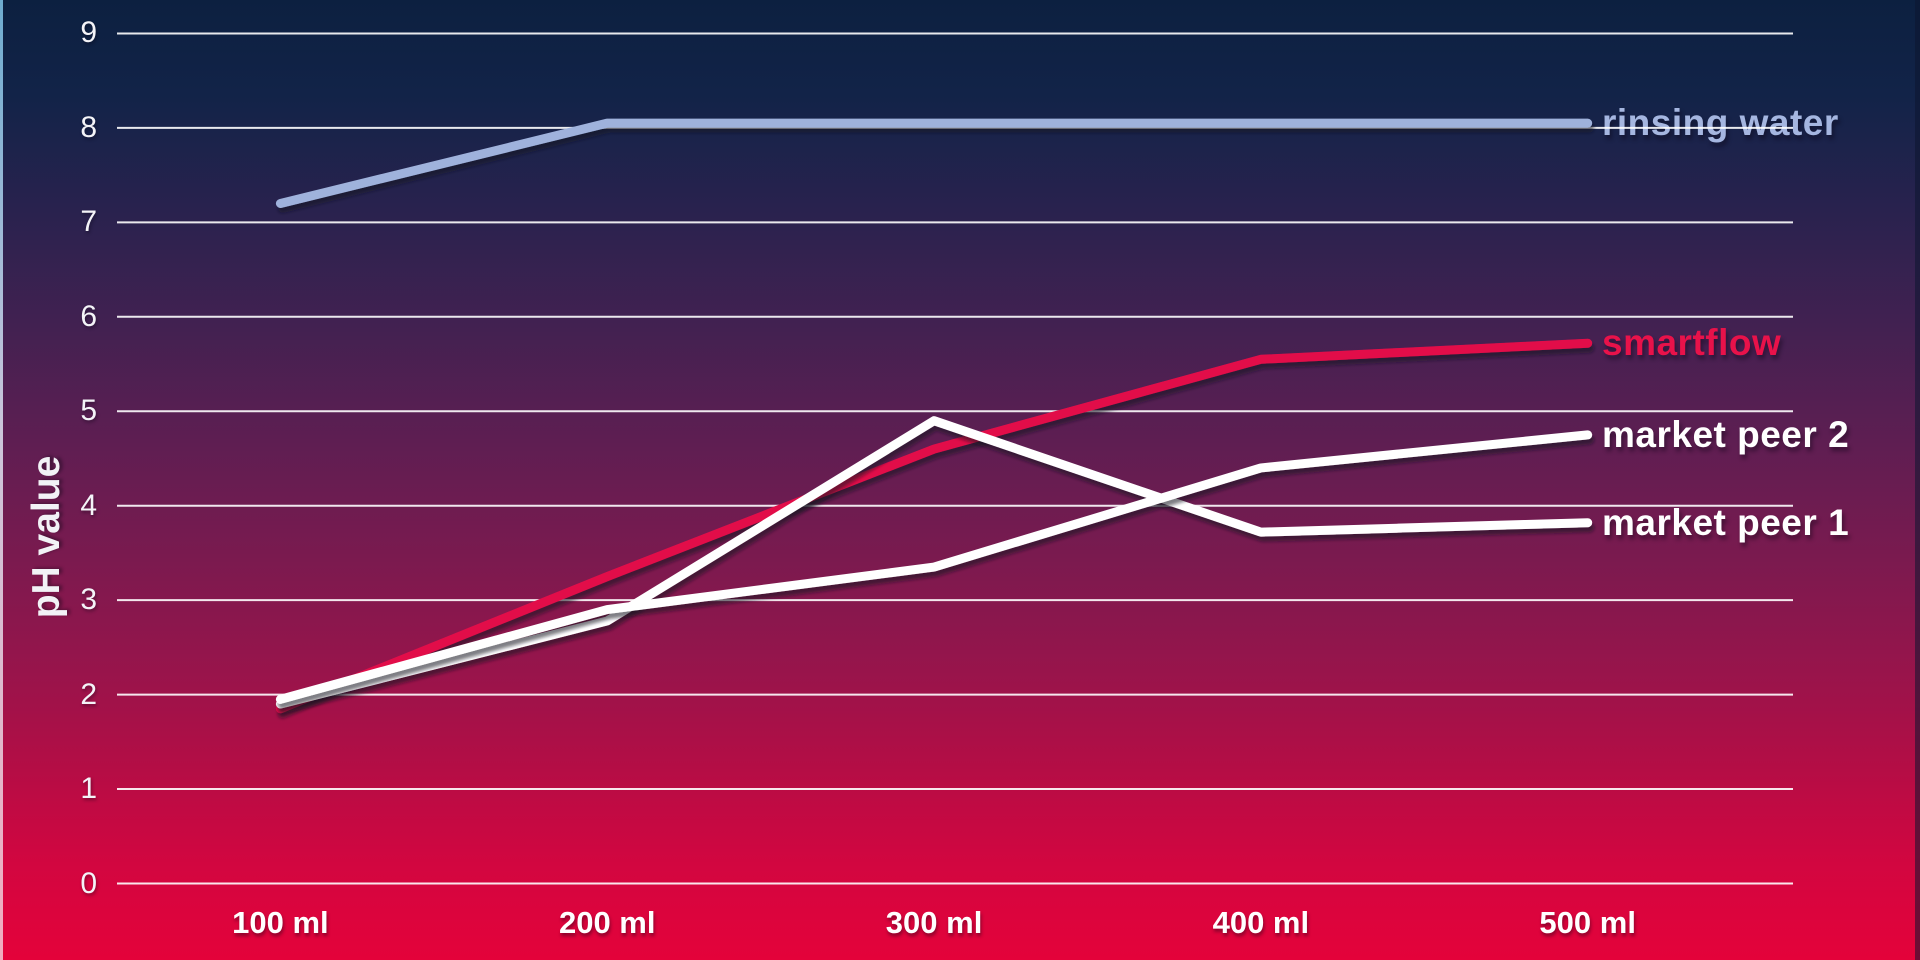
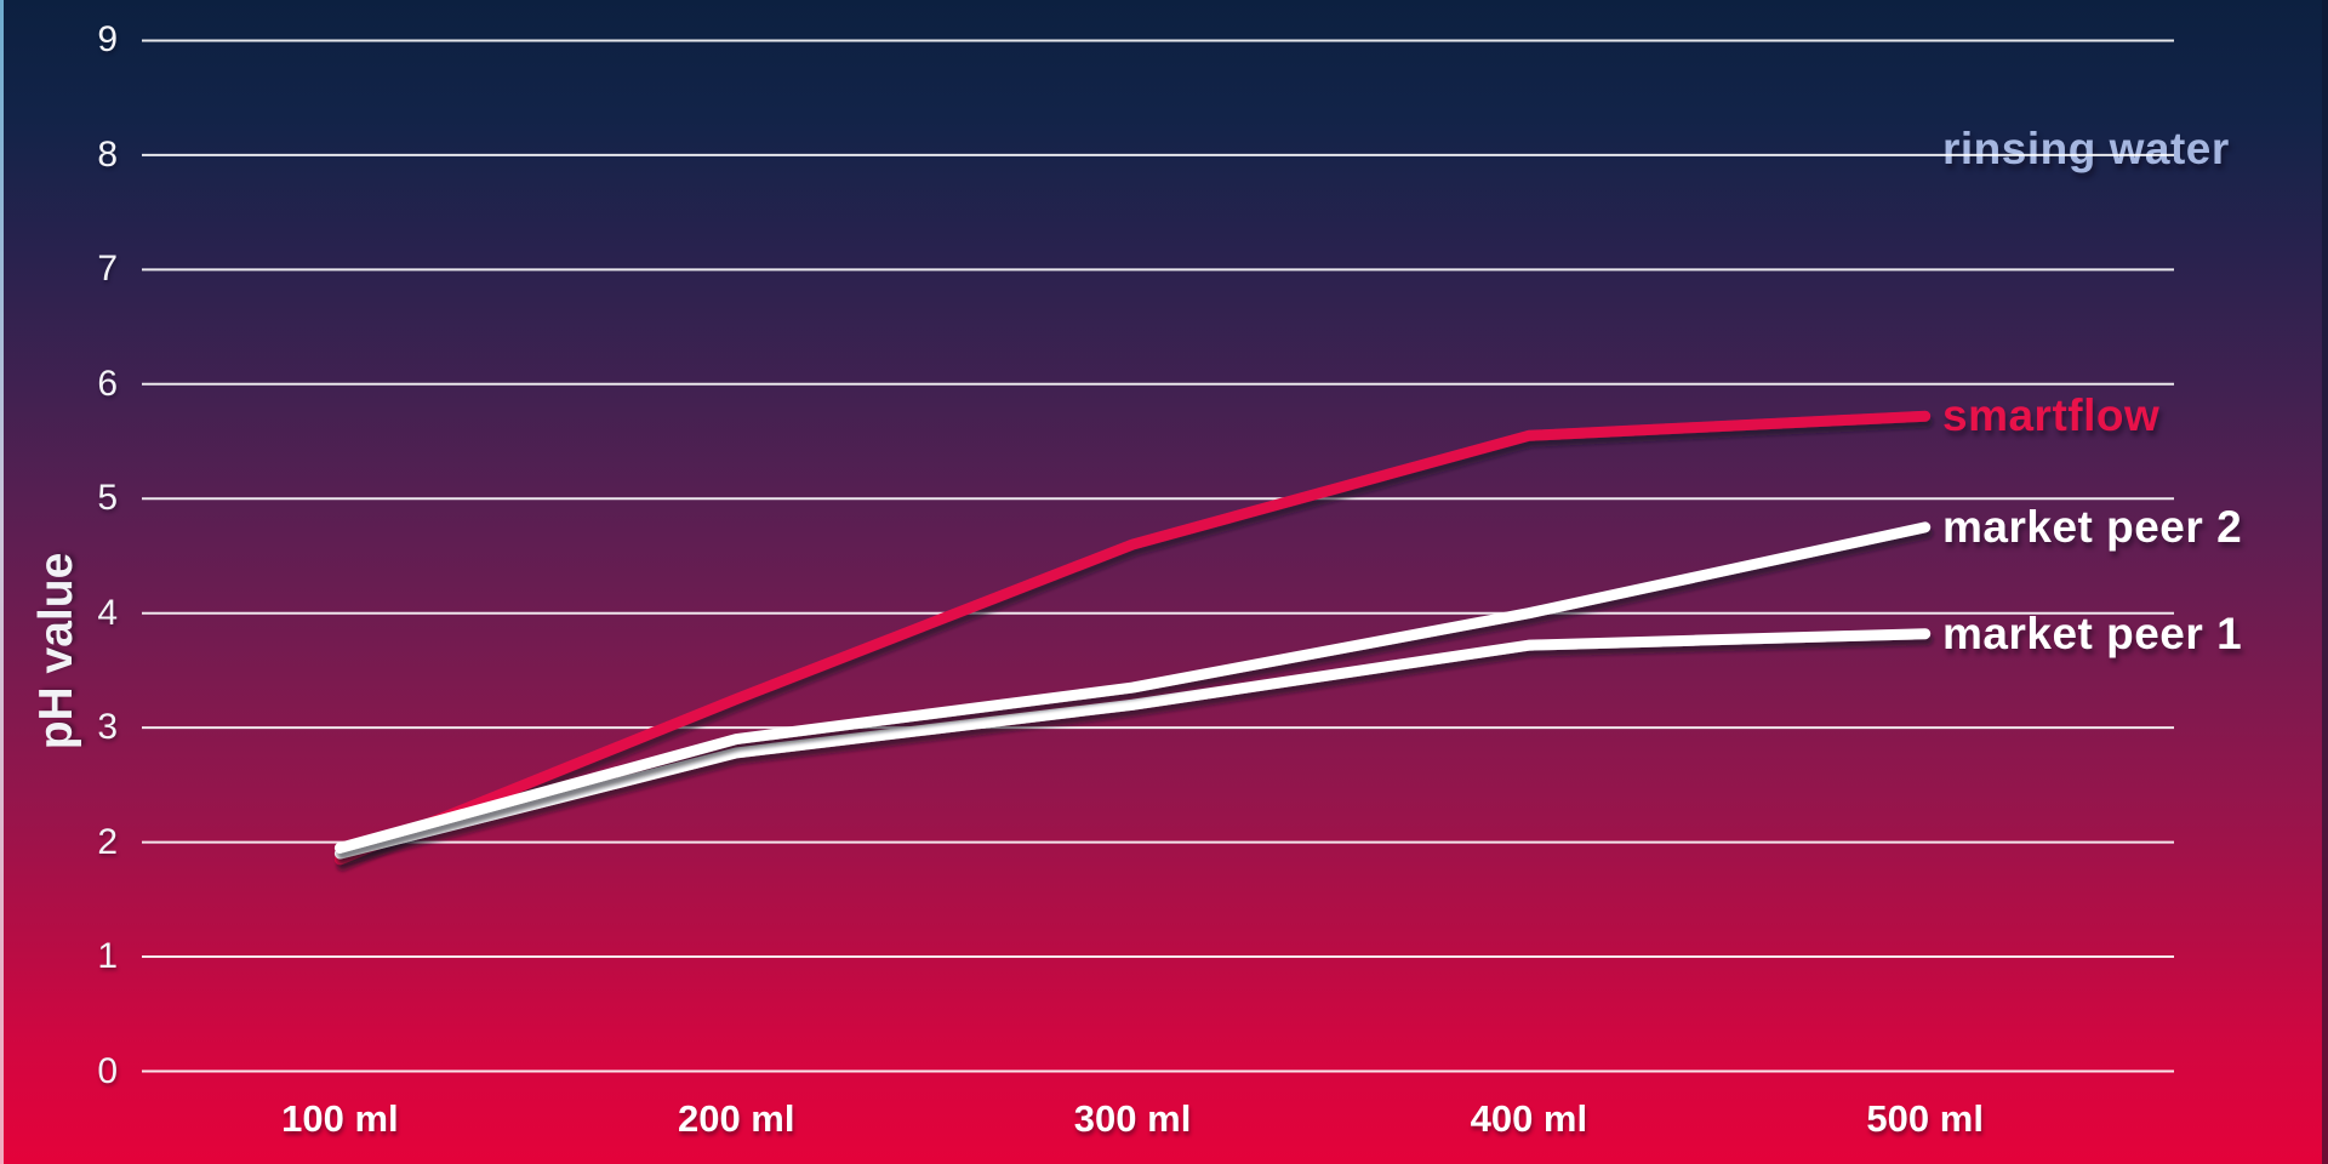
rinsing water/100 ml: 7.2 -> 8.1
market peer 1/300 ml: 4.9 -> 3.2
market peer 2/400 ml: 4.4 -> 4.0
